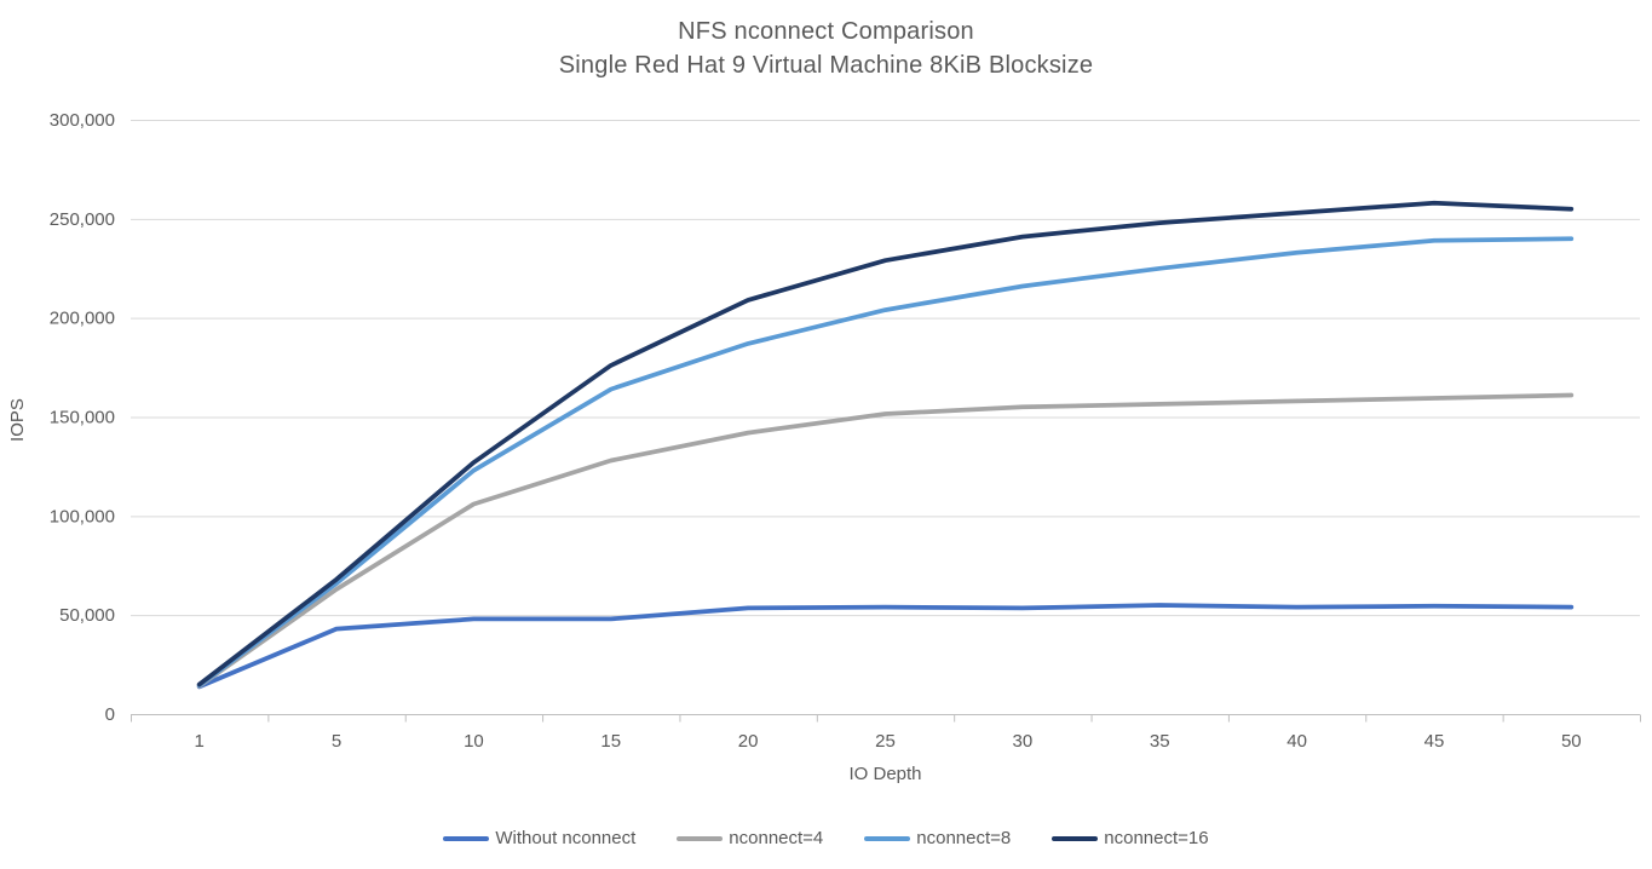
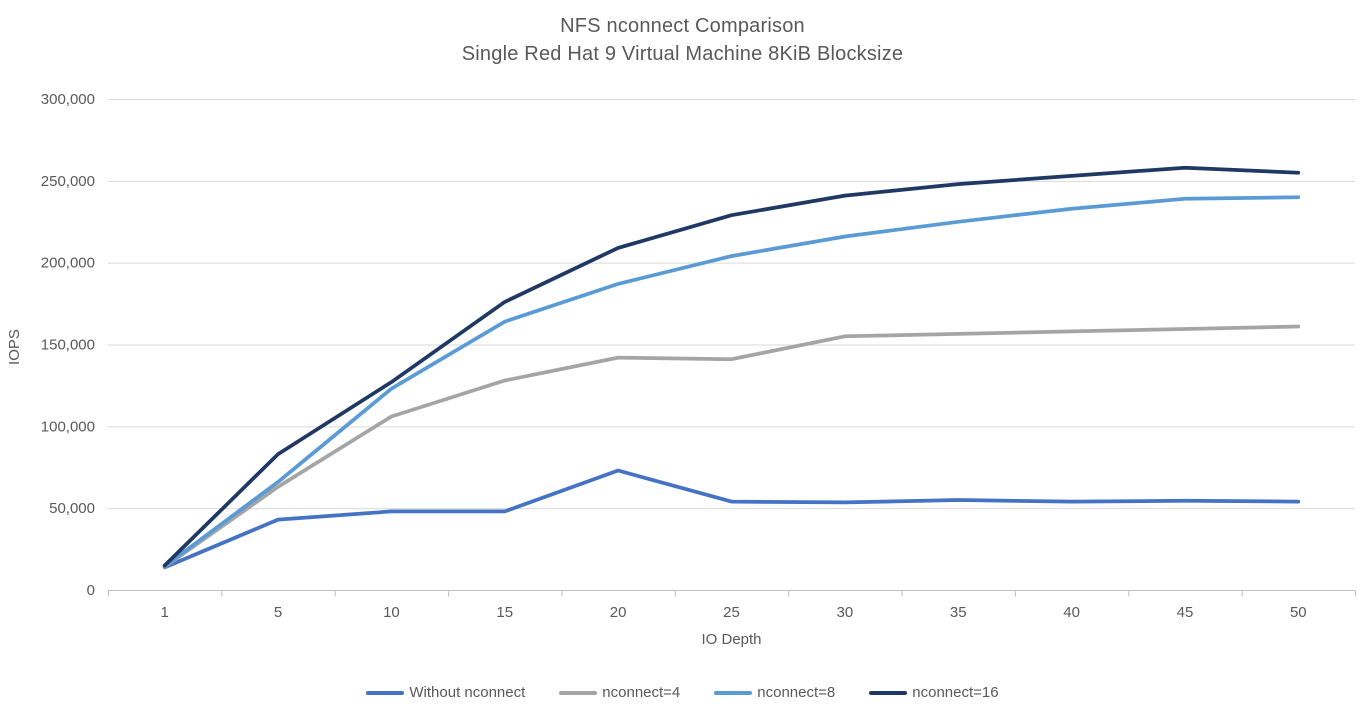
nconnect=16/5: 68000 -> 83000
Without nconnect/20: 54000 -> 73000
nconnect=4/25: 152000 -> 141000
